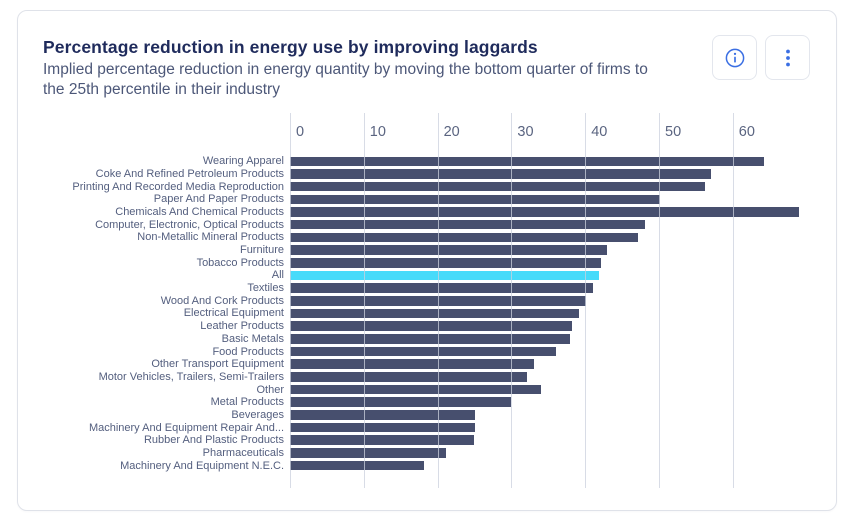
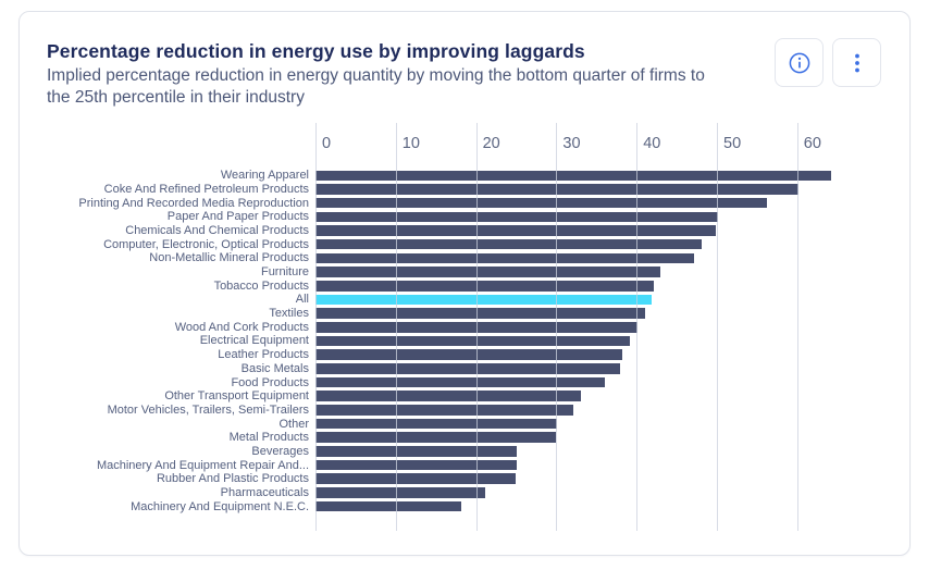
Coke And Refined Petroleum Products: 57 -> 60
Chemicals And Chemical Products: 69 -> 50
Other: 34 -> 30
